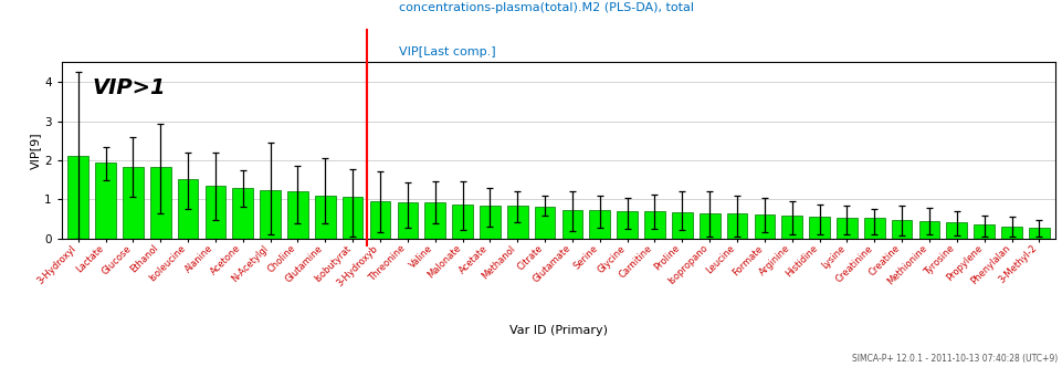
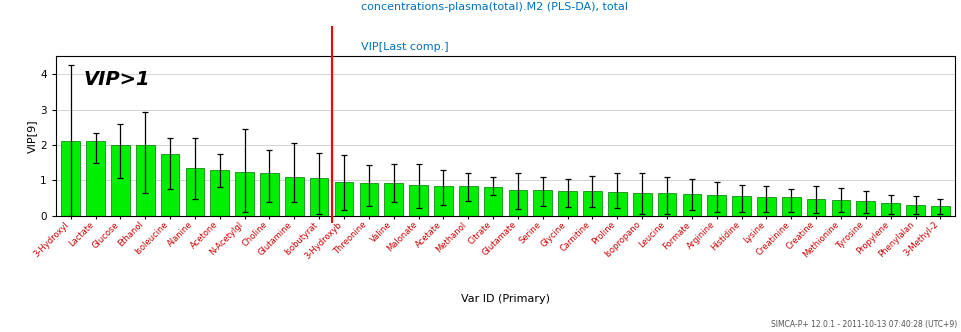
Lactate: 1.93 -> 2.10
Glucose: 1.84 -> 2.00
Ethanol: 1.82 -> 2.00
Isoleucine: 1.51 -> 1.75
